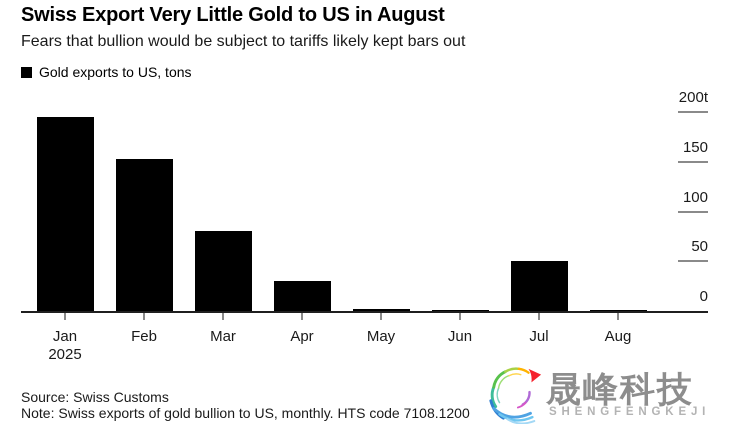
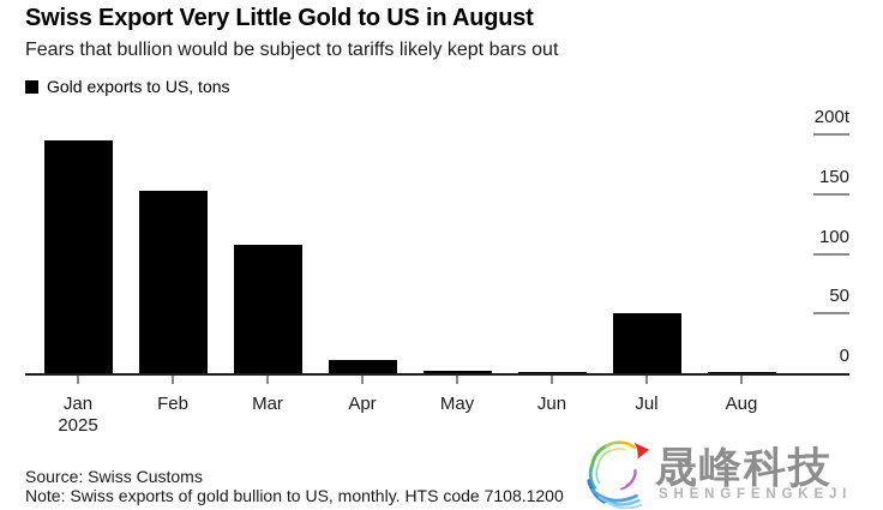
Mar: 80 -> 110
Apr: 30 -> 10
